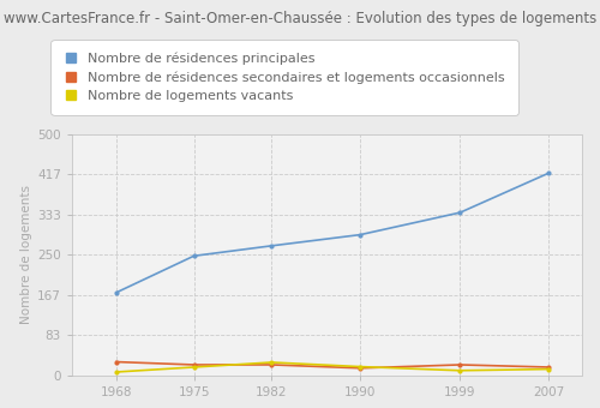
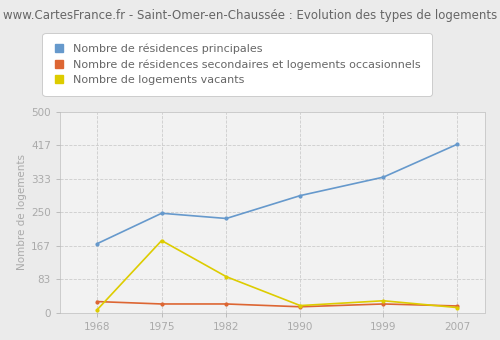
Nombre de logements vacants/1975: 17 -> 180
Nombre de résidences principales/1982: 269 -> 235
Nombre de logements vacants/1982: 27 -> 90
Nombre de logements vacants/1999: 10 -> 30
